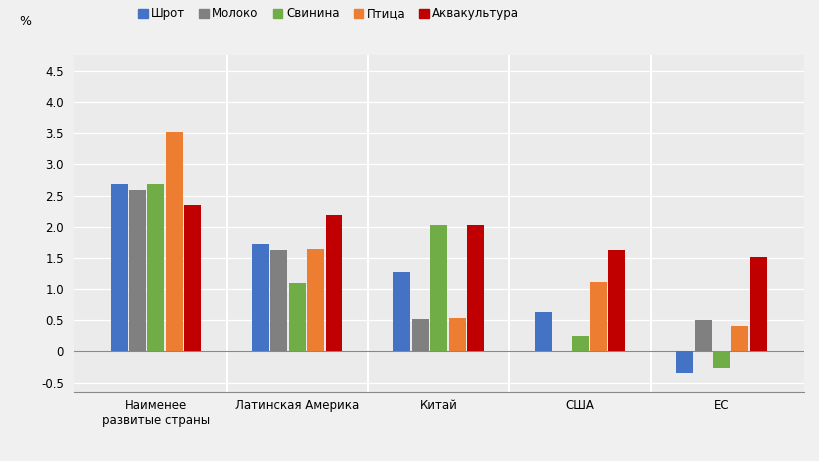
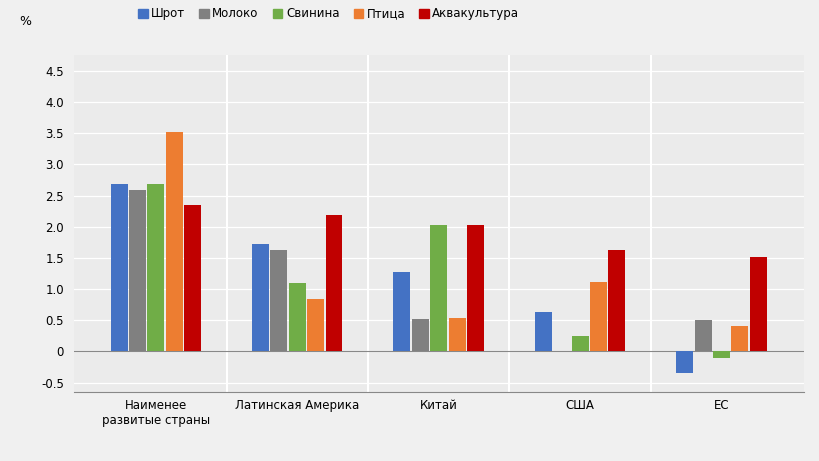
Птица/Латинская Америка: 1.65 -> 0.84
Свинина/ЕС: -0.27 -> -0.10
